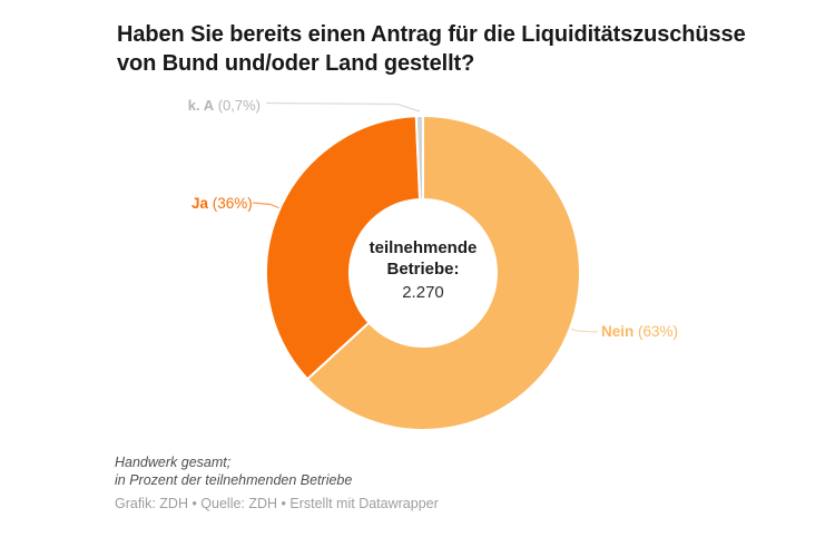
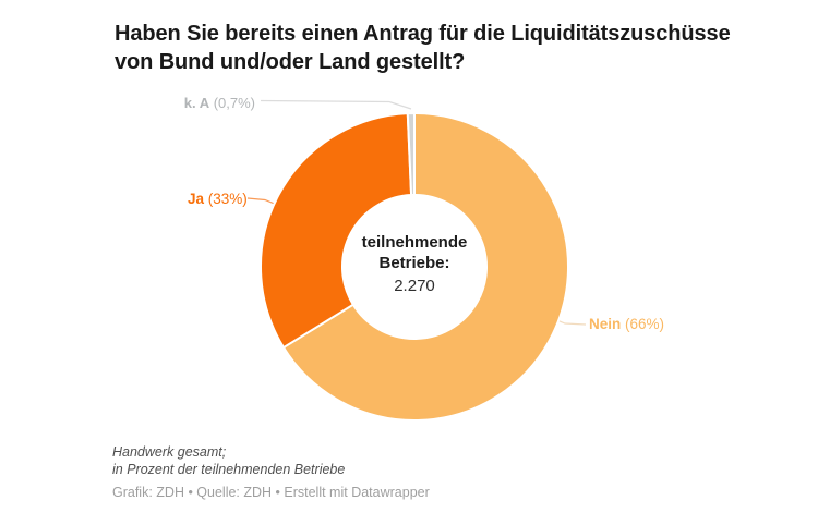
Nein: 63% -> 66%
Ja: 36% -> 33%
